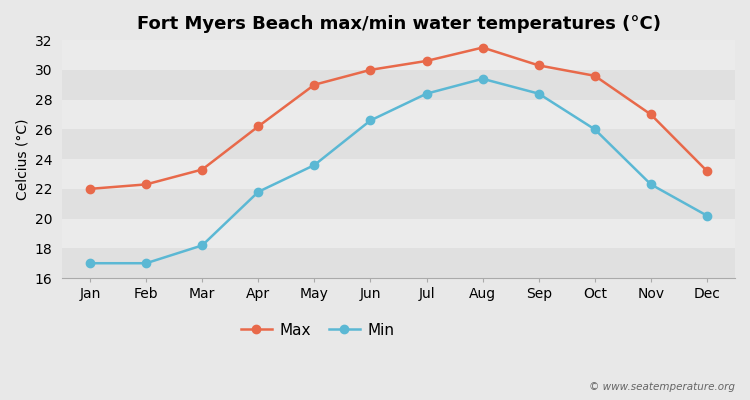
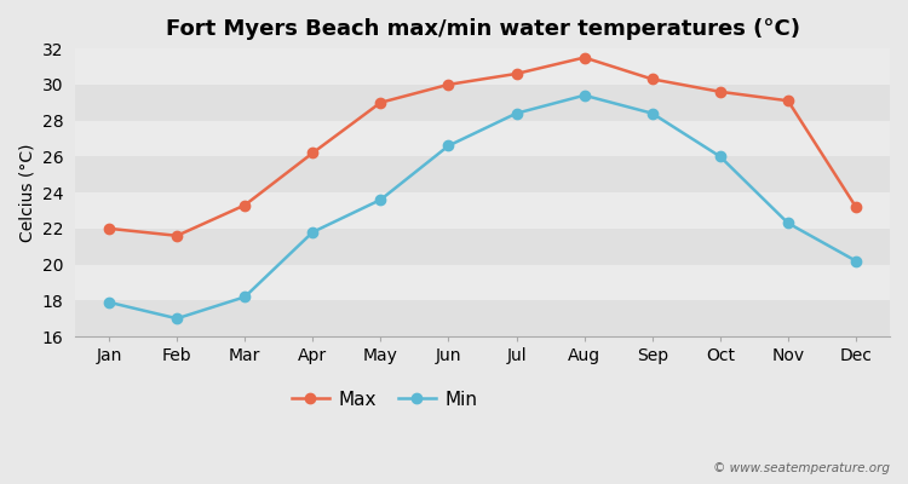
Min/Jan: 17.0 -> 17.9
Max/Feb: 22.3 -> 21.6
Max/Nov: 27.0 -> 29.1
